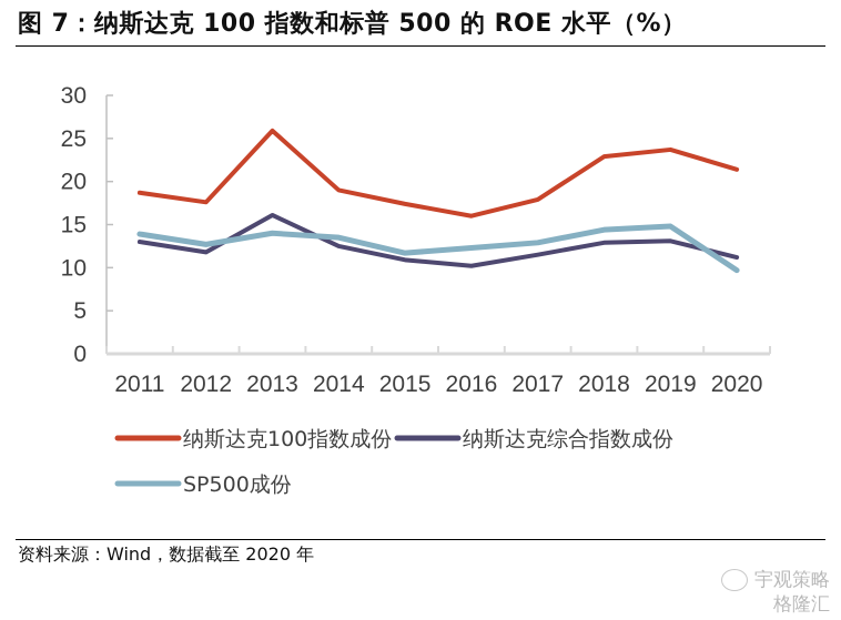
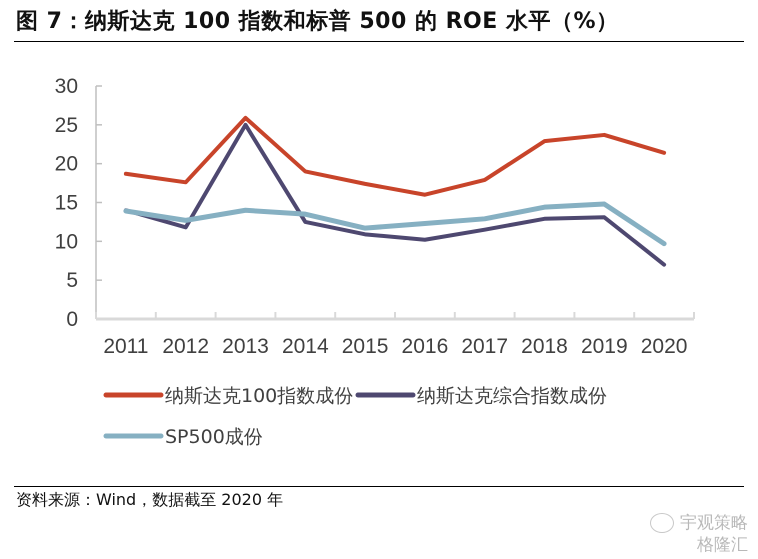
纳斯达克综合指数成份/2011: 13 -> 14
纳斯达克综合指数成份/2013: 16 -> 25
纳斯达克综合指数成份/2020: 11 -> 7
